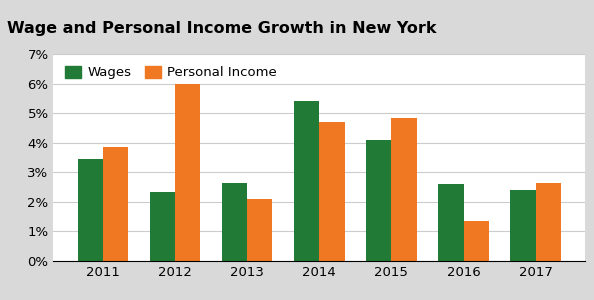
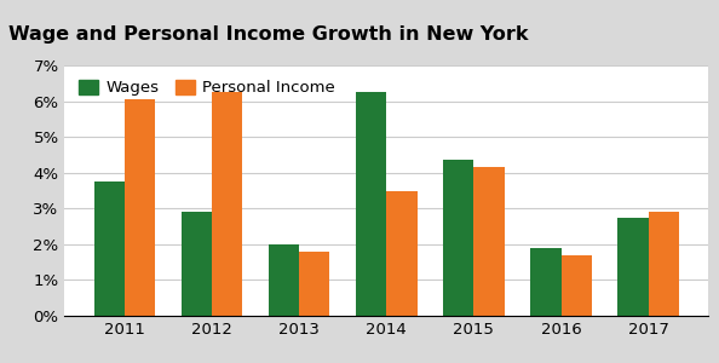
Wages/2011: 3.45% -> 3.75%
Personal Income/2011: 3.85% -> 6.05%
Wages/2012: 2.35% -> 2.90%
Personal Income/2012: 6.00% -> 6.25%
Wages/2013: 2.65% -> 2.00%
Personal Income/2013: 2.10% -> 1.80%
Wages/2014: 5.40% -> 6.25%
Personal Income/2014: 4.70% -> 3.50%
Wages/2015: 4.10% -> 4.35%
Personal Income/2015: 4.85% -> 4.15%
Wages/2016: 2.60% -> 1.90%
Personal Income/2016: 1.35% -> 1.70%
Wages/2017: 2.40% -> 2.75%
Personal Income/2017: 2.65% -> 2.90%
